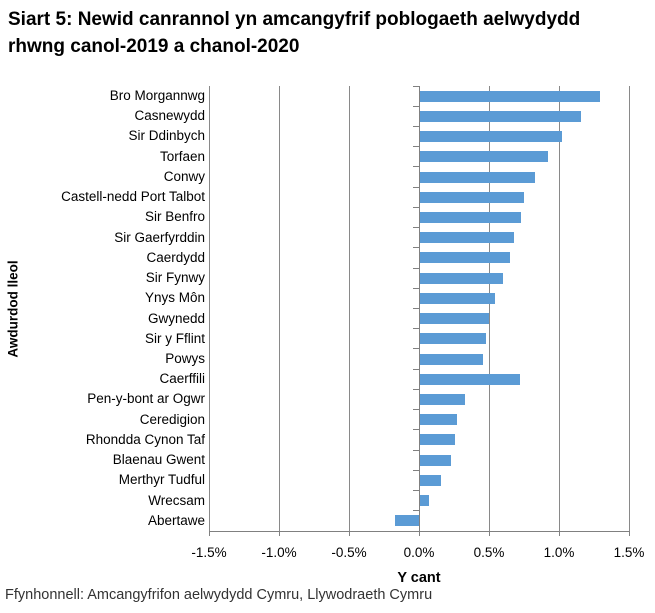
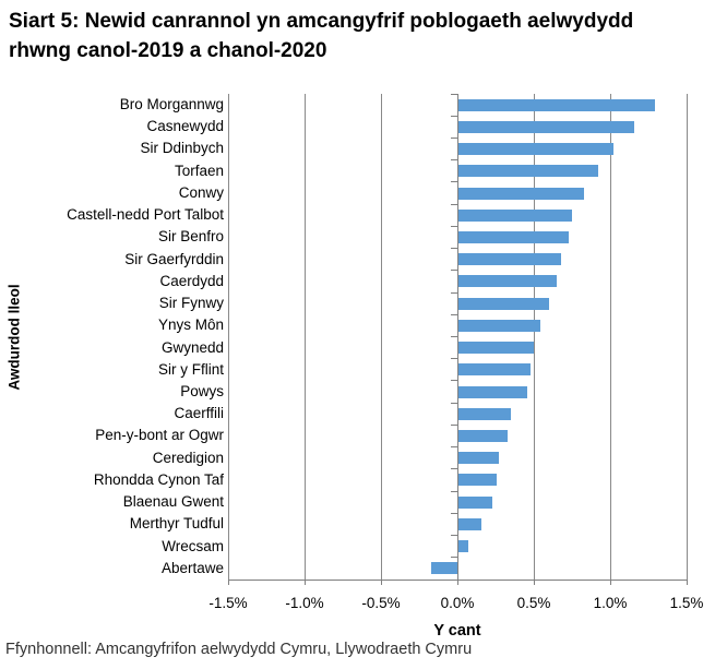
Caerffili: 0.72% -> 0.35%
